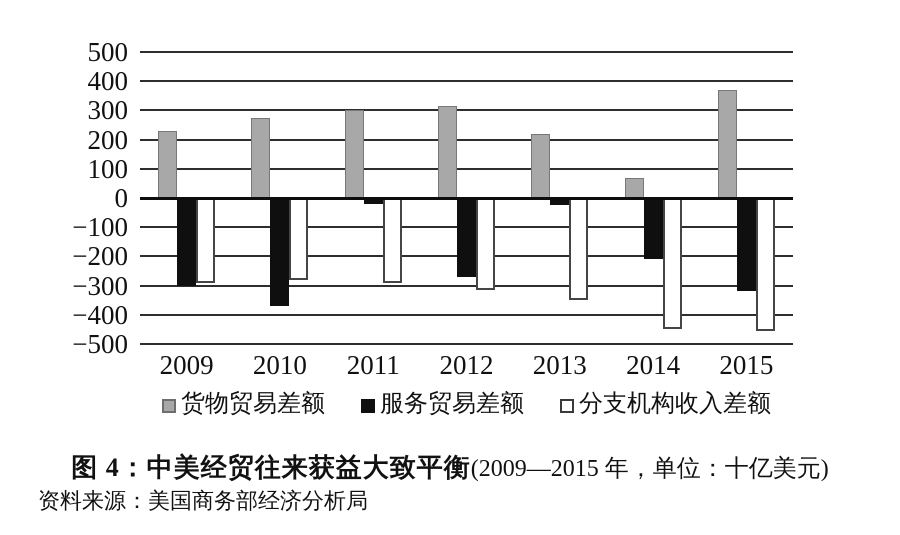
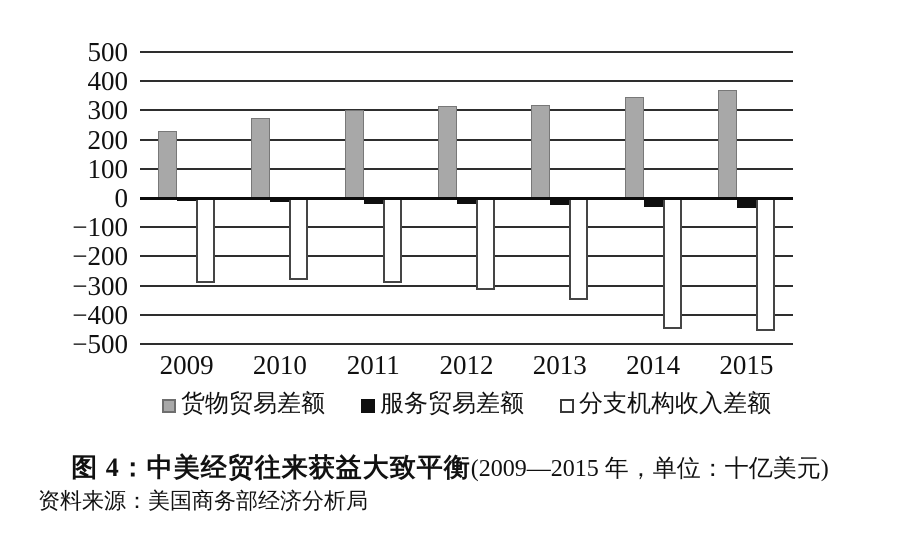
服务贸易差额/2009: -300 -> -10
服务贸易差额/2010: -370 -> -20
服务贸易差额/2012: -270 -> -20
货物贸易差额/2013: 220 -> 320
货物贸易差额/2014: 70 -> 340
服务贸易差额/2014: -210 -> -30
服务贸易差额/2015: -320 -> -40
